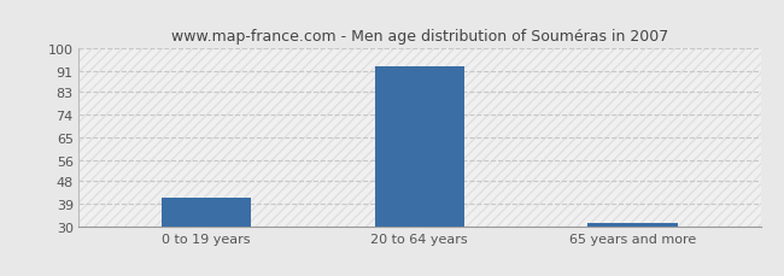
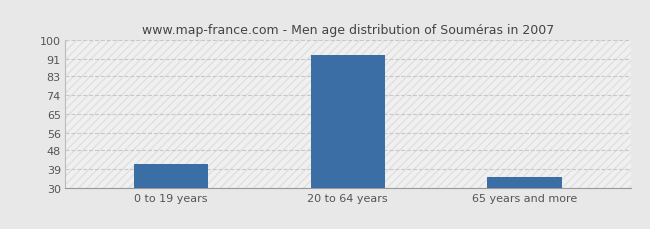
65 years and more: 31 -> 35
